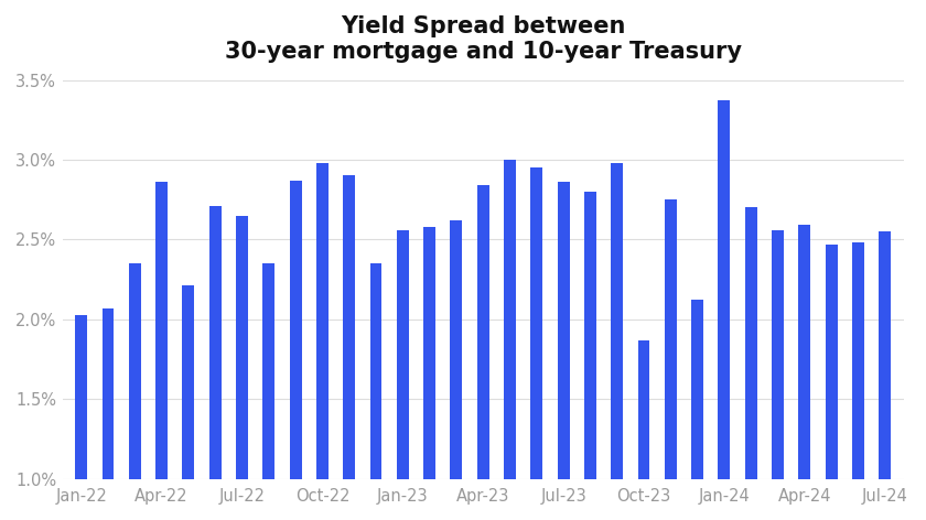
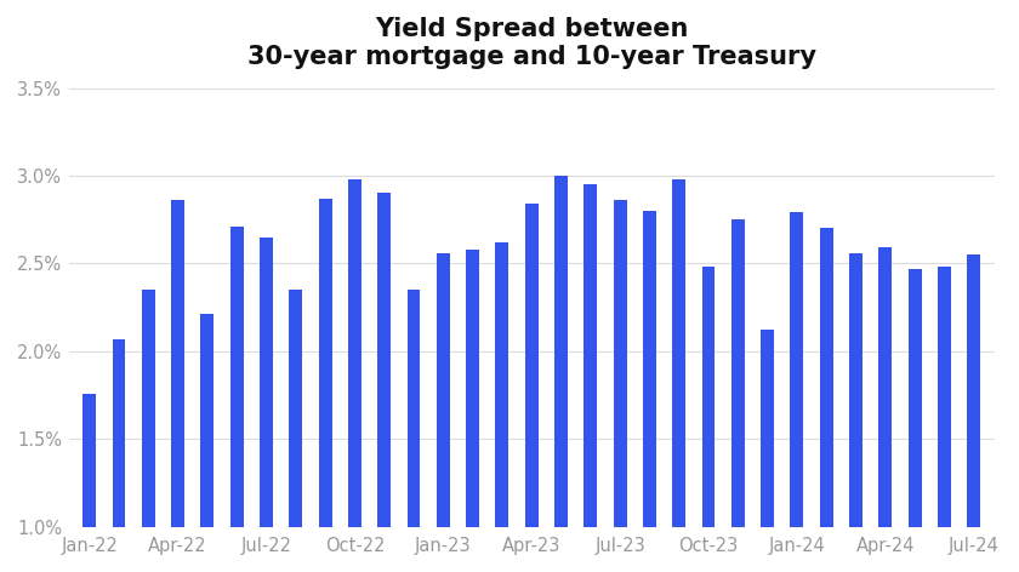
Jan-22: 2.03% -> 1.76%
Oct-23: 1.87% -> 2.48%
Jan-24: 3.37% -> 2.79%
